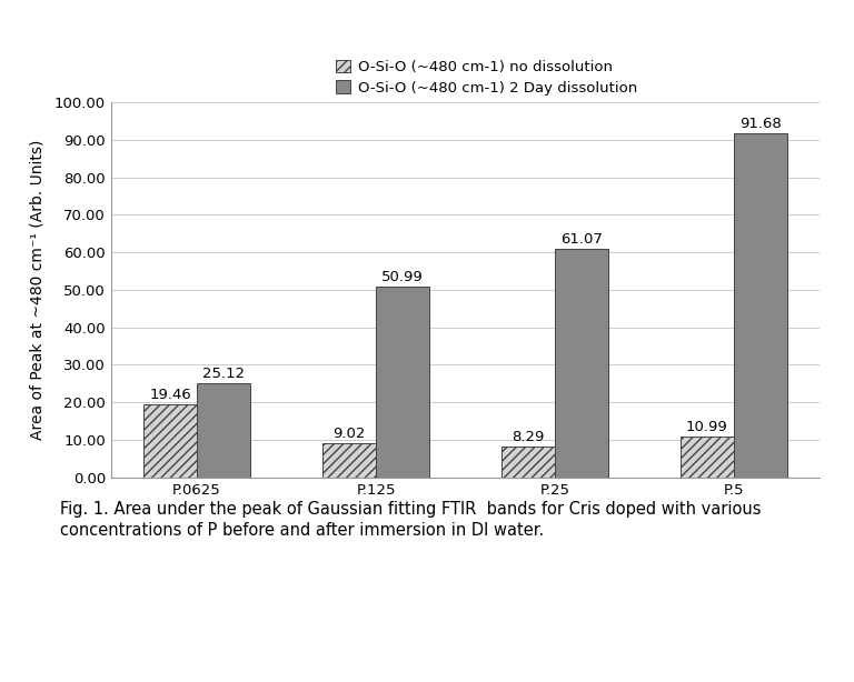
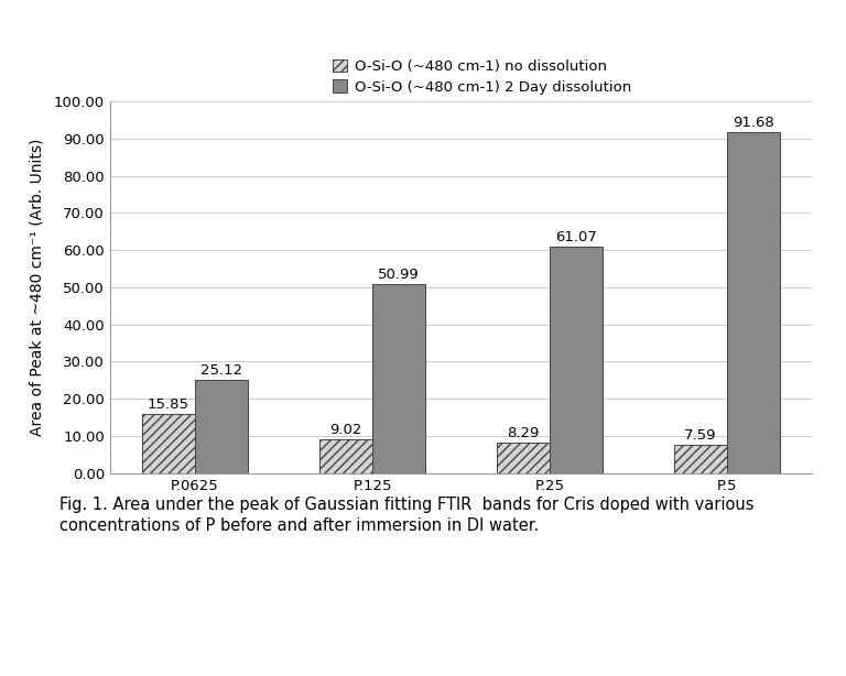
O-Si-O (~480 cm-1) no dissolution/P.0625: 19.46 -> 15.85
O-Si-O (~480 cm-1) no dissolution/P.5: 10.99 -> 7.59
